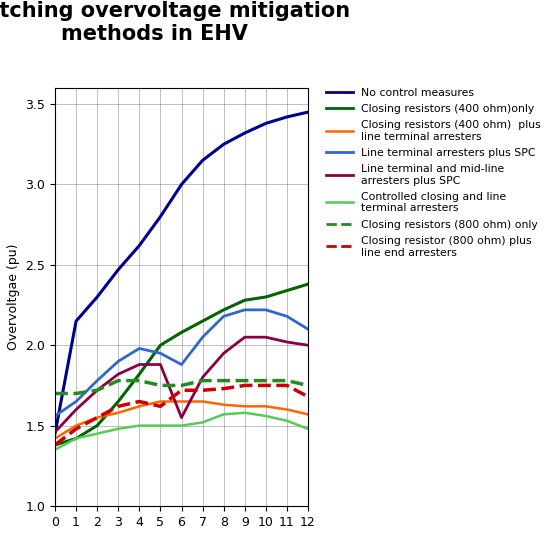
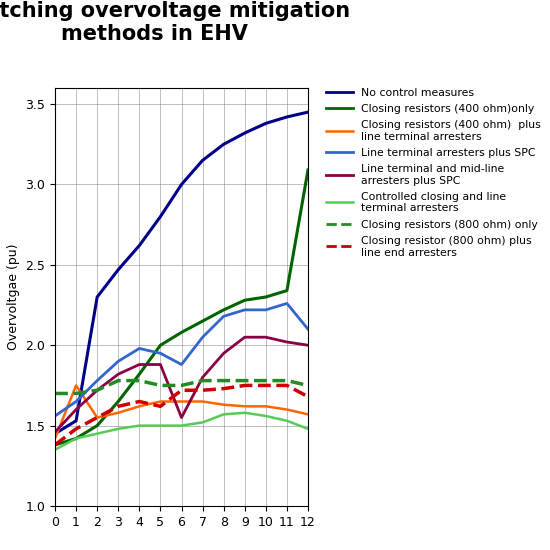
No control measures/1: 2.15 -> 1.53
Closing resistors (400 ohm) plus line terminal arresters/1: 1.50 -> 1.75
Line terminal arresters plus SPC/11: 2.18 -> 2.26
Closing resistors (400 ohm)only/12: 2.38 -> 3.09
